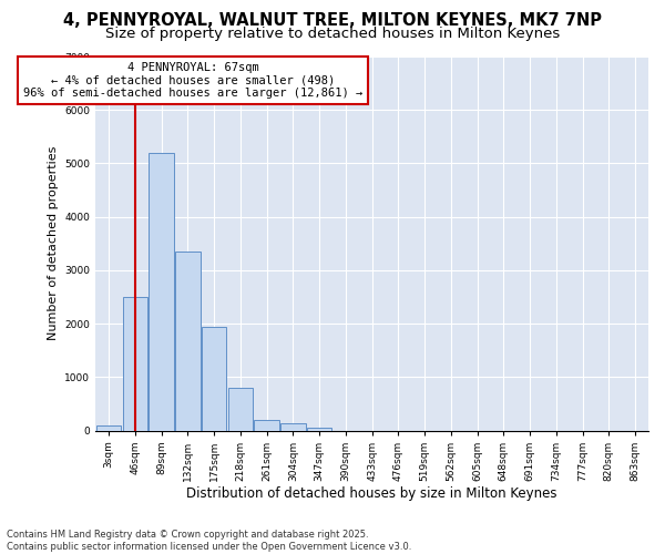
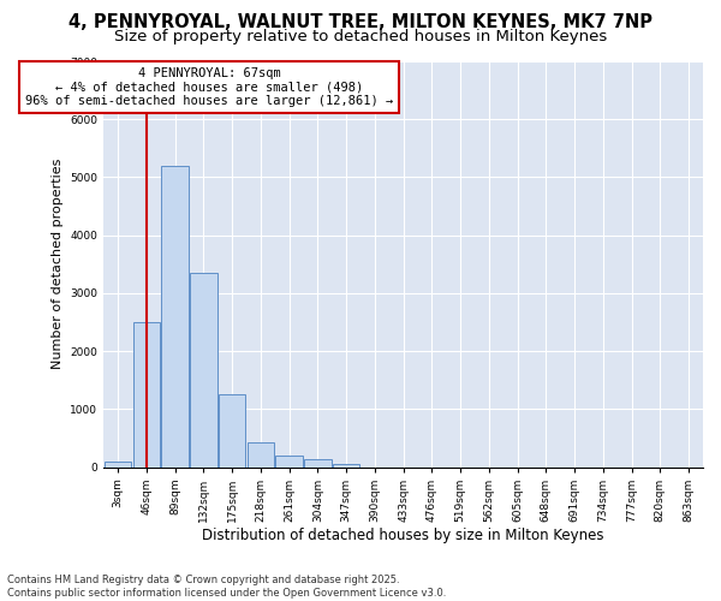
175sqm: 1950 -> 1250
218sqm: 800 -> 430
